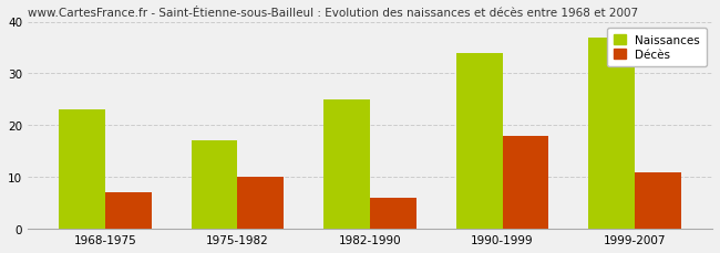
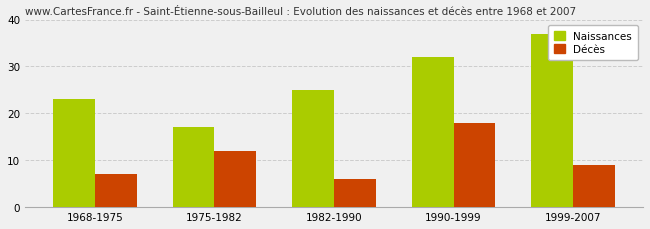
Décès/1975-1982: 10 -> 12
Naissances/1990-1999: 34 -> 32
Décès/1999-2007: 11 -> 9
